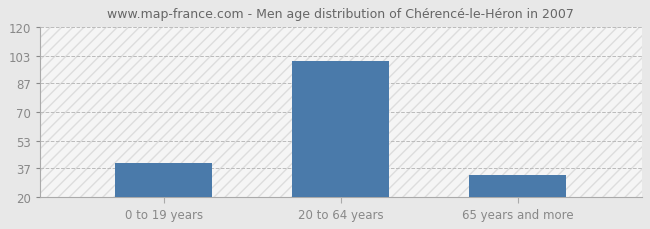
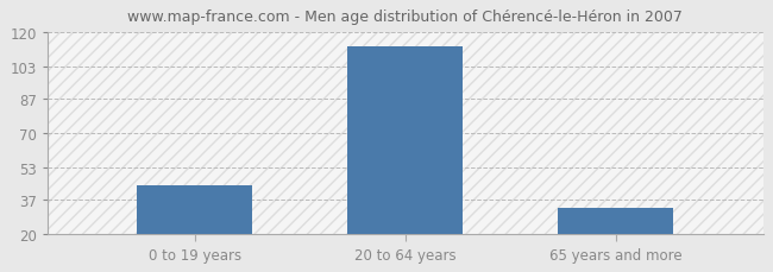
0 to 19 years: 40 -> 44
20 to 64 years: 100 -> 113
